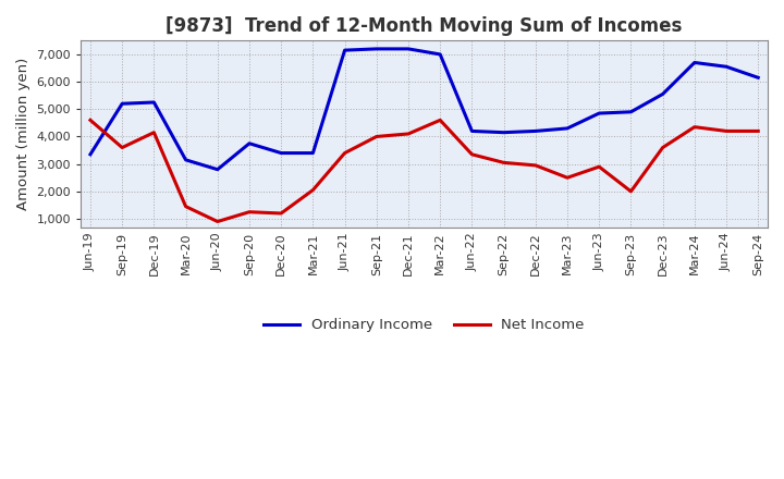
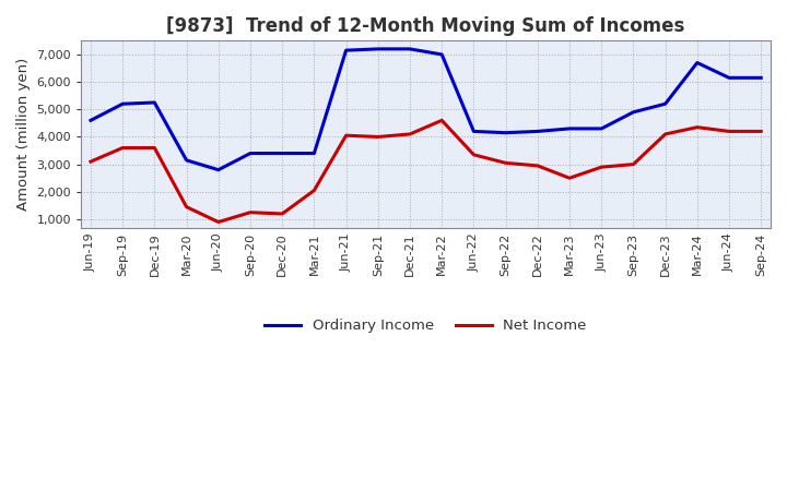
Ordinary Income/Jun-19: 3,350 -> 4,600
Net Income/Jun-19: 4,600 -> 3,100
Net Income/Dec-19: 4,150 -> 3,600
Ordinary Income/Sep-20: 3,750 -> 3,400
Net Income/Jun-21: 3,400 -> 4,050
Ordinary Income/Jun-23: 4,850 -> 4,300
Net Income/Sep-23: 2,000 -> 3,000
Ordinary Income/Dec-23: 5,550 -> 5,200
Net Income/Dec-23: 3,600 -> 4,100
Ordinary Income/Jun-24: 6,550 -> 6,150
